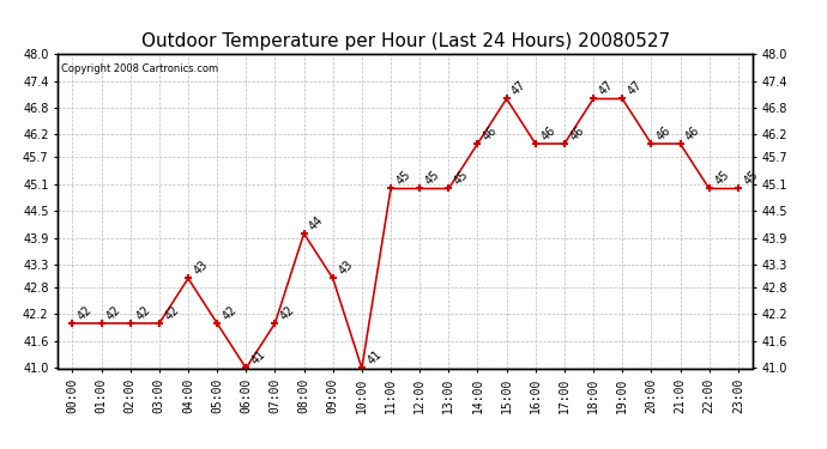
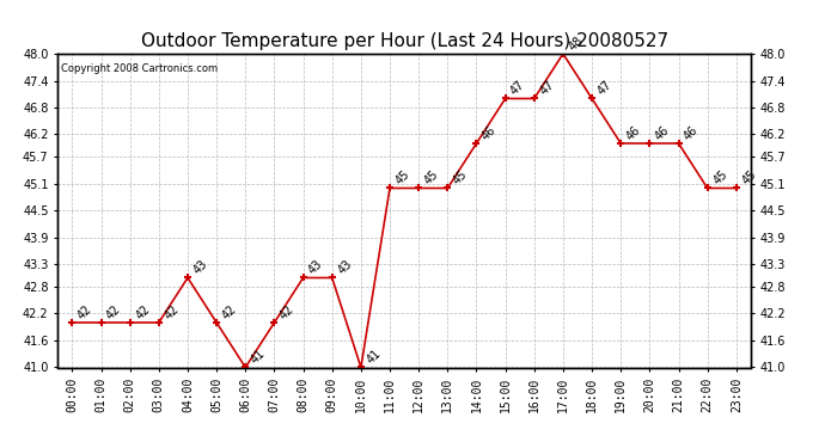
08:00: 44 -> 43
16:00: 46 -> 47
17:00: 46 -> 48
19:00: 47 -> 46
